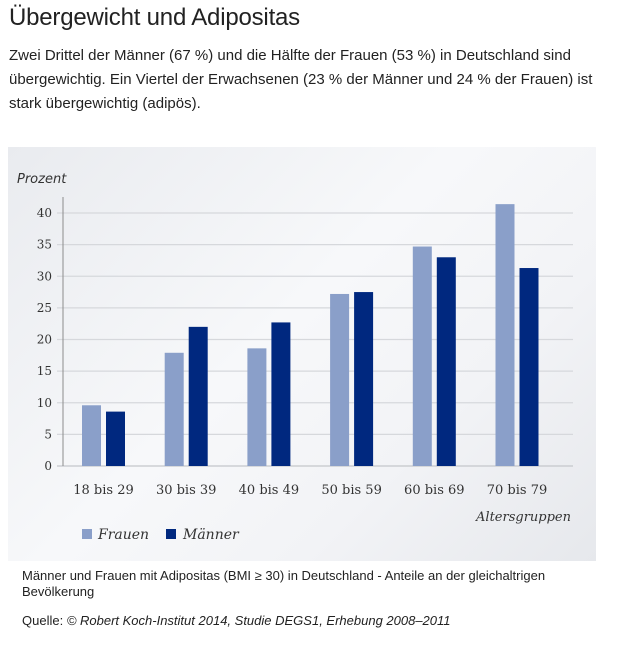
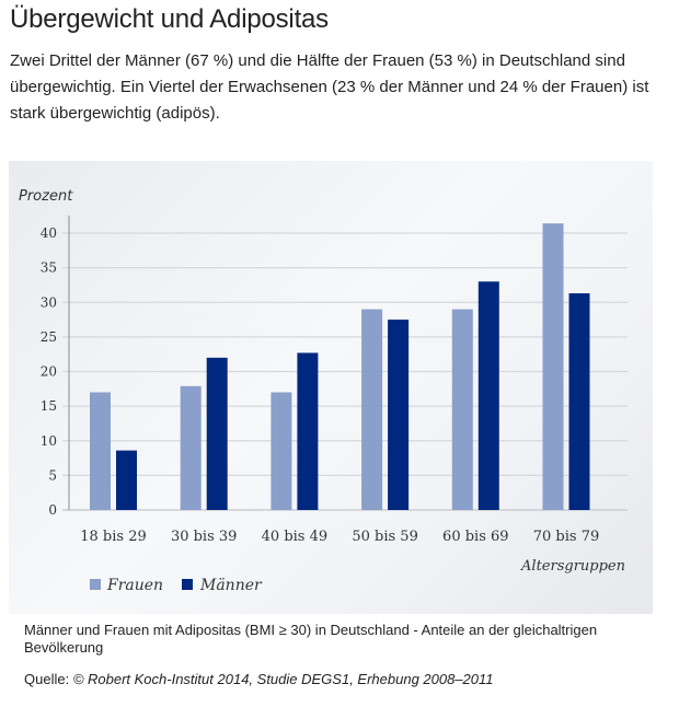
Frauen/18 bis 29: 10 -> 17
Frauen/40 bis 49: 19 -> 17
Frauen/50 bis 59: 27 -> 29
Frauen/60 bis 69: 35 -> 29
